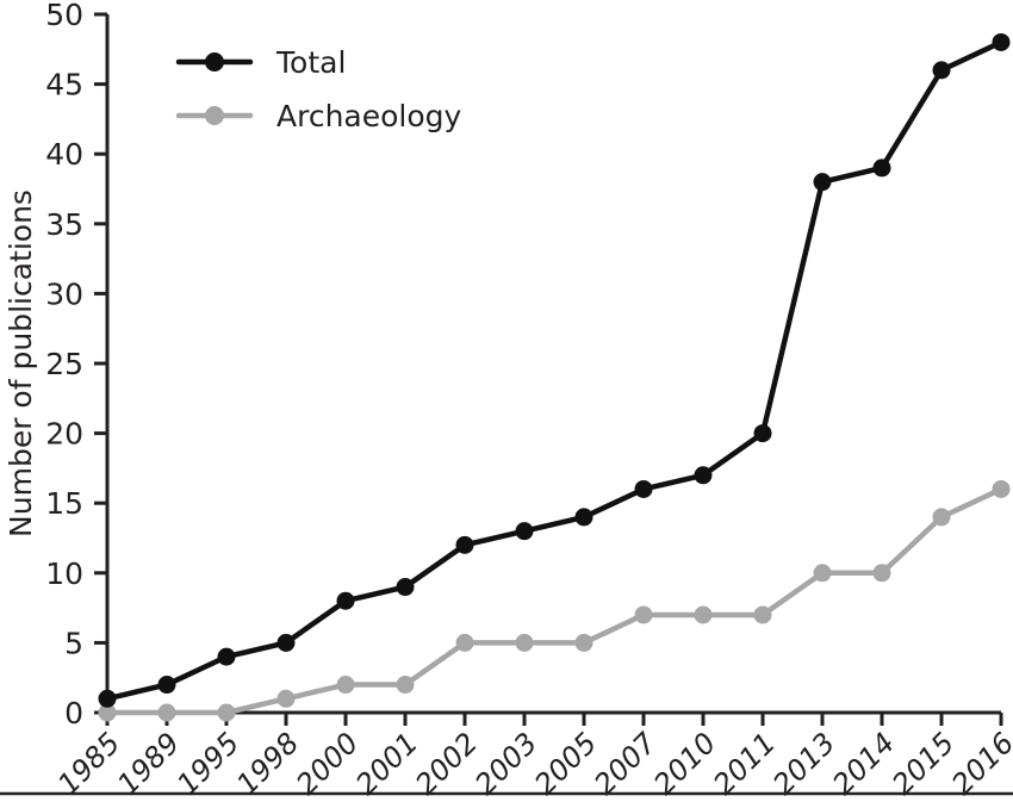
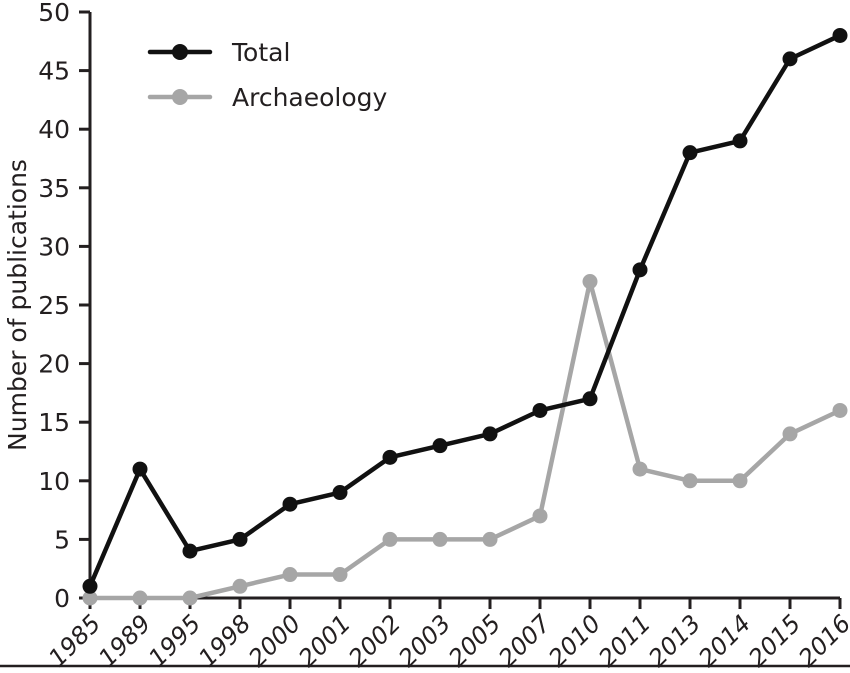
Total/1989: 2 -> 11
Archaeology/2010: 7 -> 27
Total/2011: 20 -> 28
Archaeology/2011: 7 -> 11
